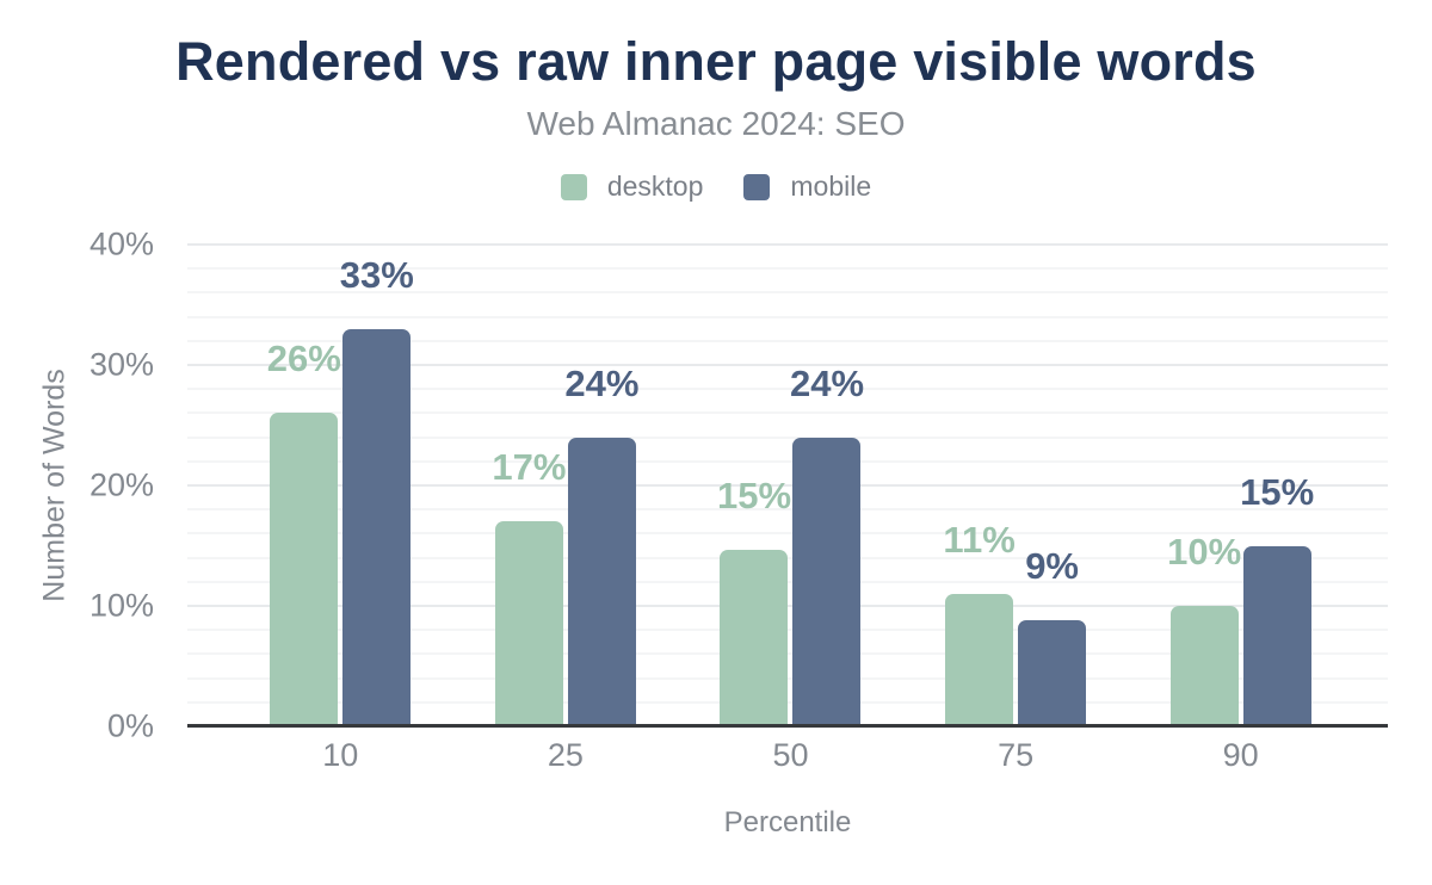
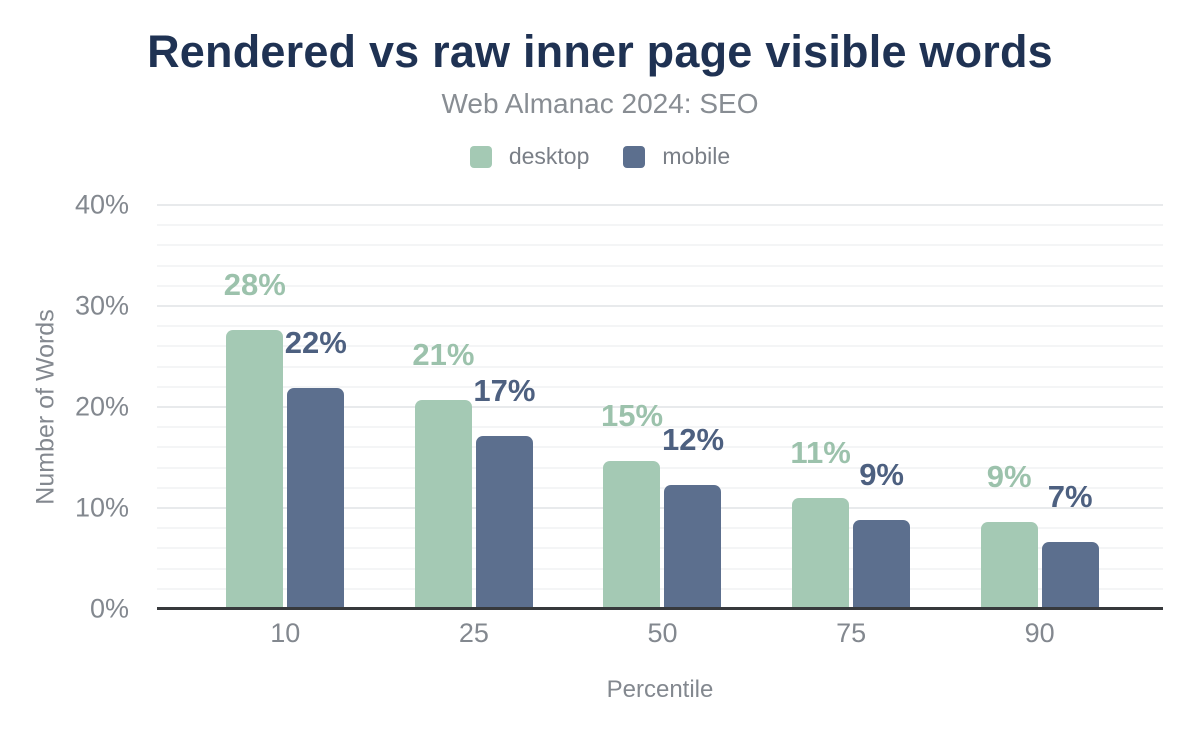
desktop/10: 26% -> 28%
mobile/10: 33% -> 22%
desktop/25: 17% -> 21%
mobile/25: 24% -> 17%
mobile/50: 24% -> 12%
desktop/90: 10% -> 9%
mobile/90: 15% -> 7%
